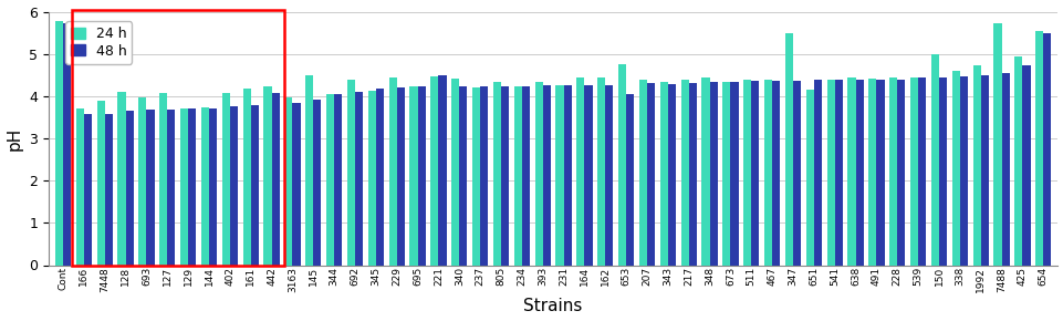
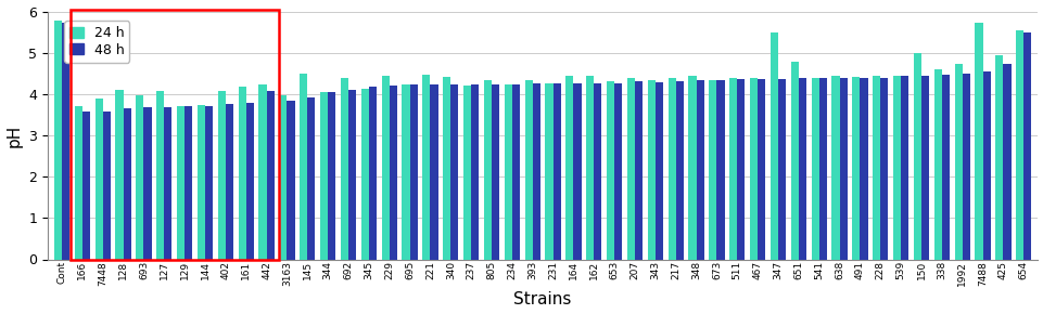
48 h/221: 4.50 -> 4.22
24 h/653: 4.75 -> 4.30
48 h/653: 4.05 -> 4.27
24 h/651: 4.15 -> 4.78
